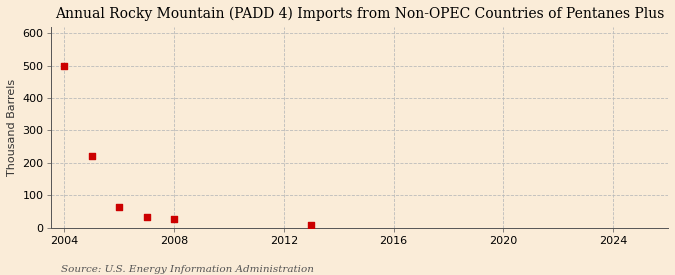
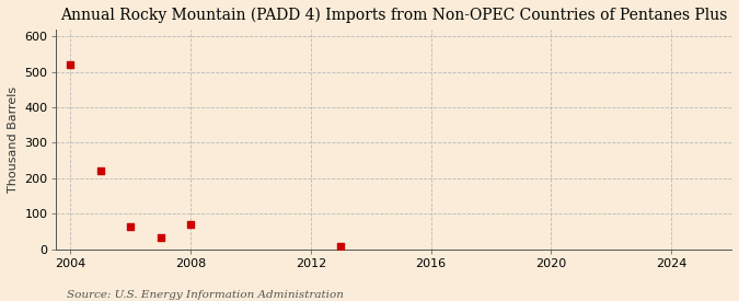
2004: 500 -> 520
2008: 28 -> 70
